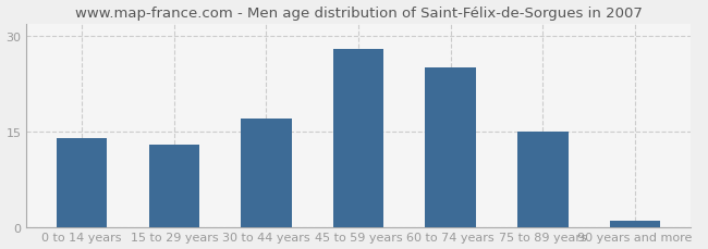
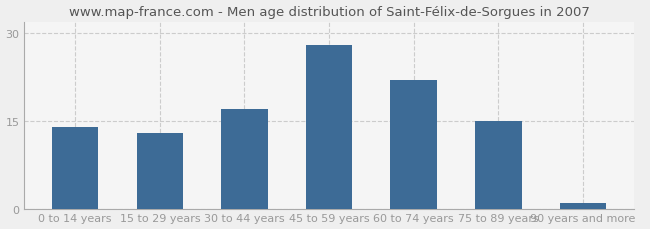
60 to 74 years: 25 -> 22
